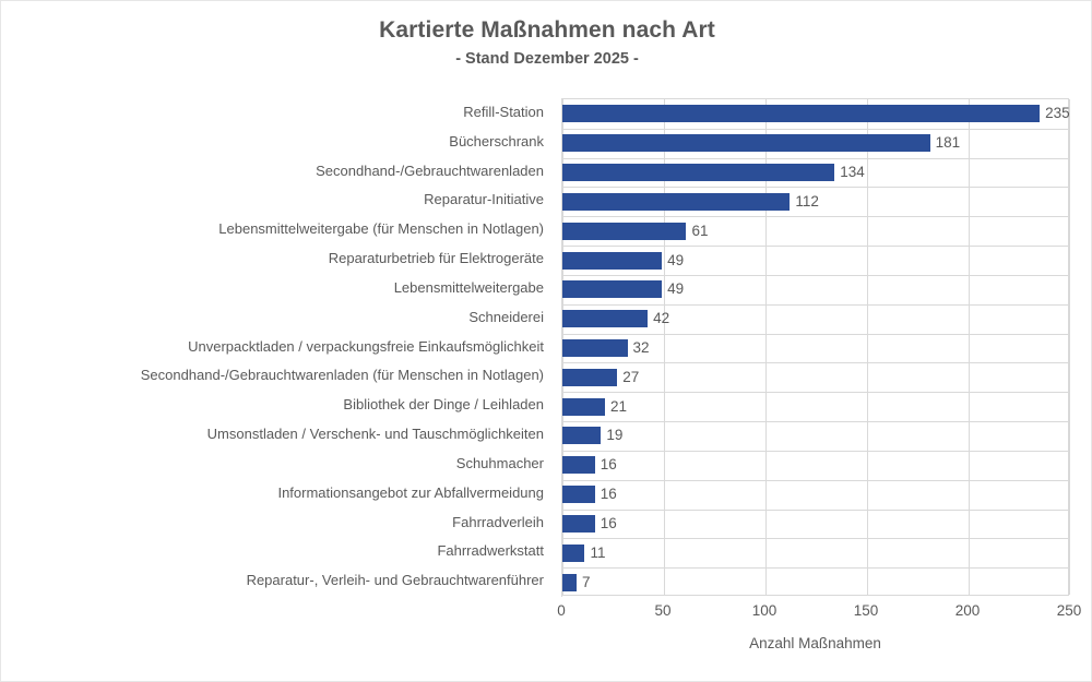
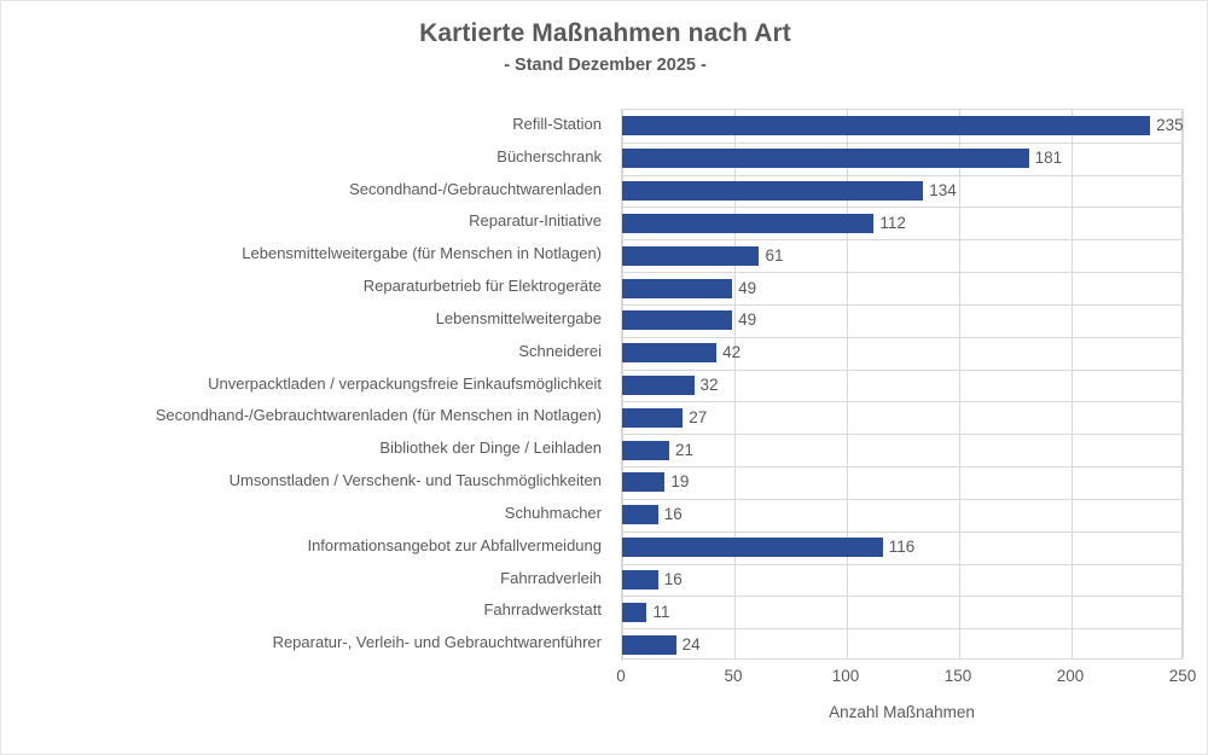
Informationsangebot zur Abfallvermeidung: 16 -> 116
Reparatur-, Verleih- und Gebrauchtwarenführer: 7 -> 24
